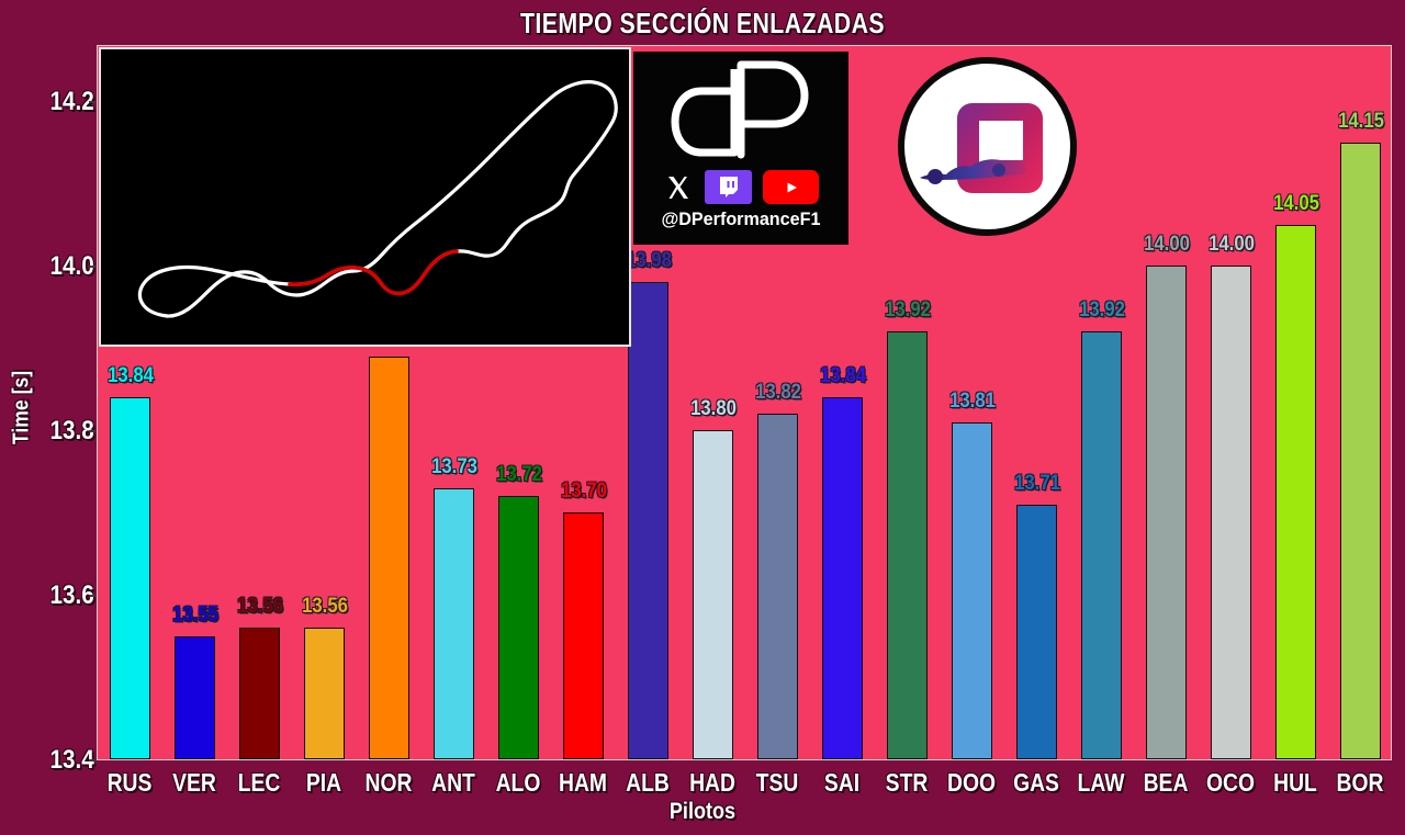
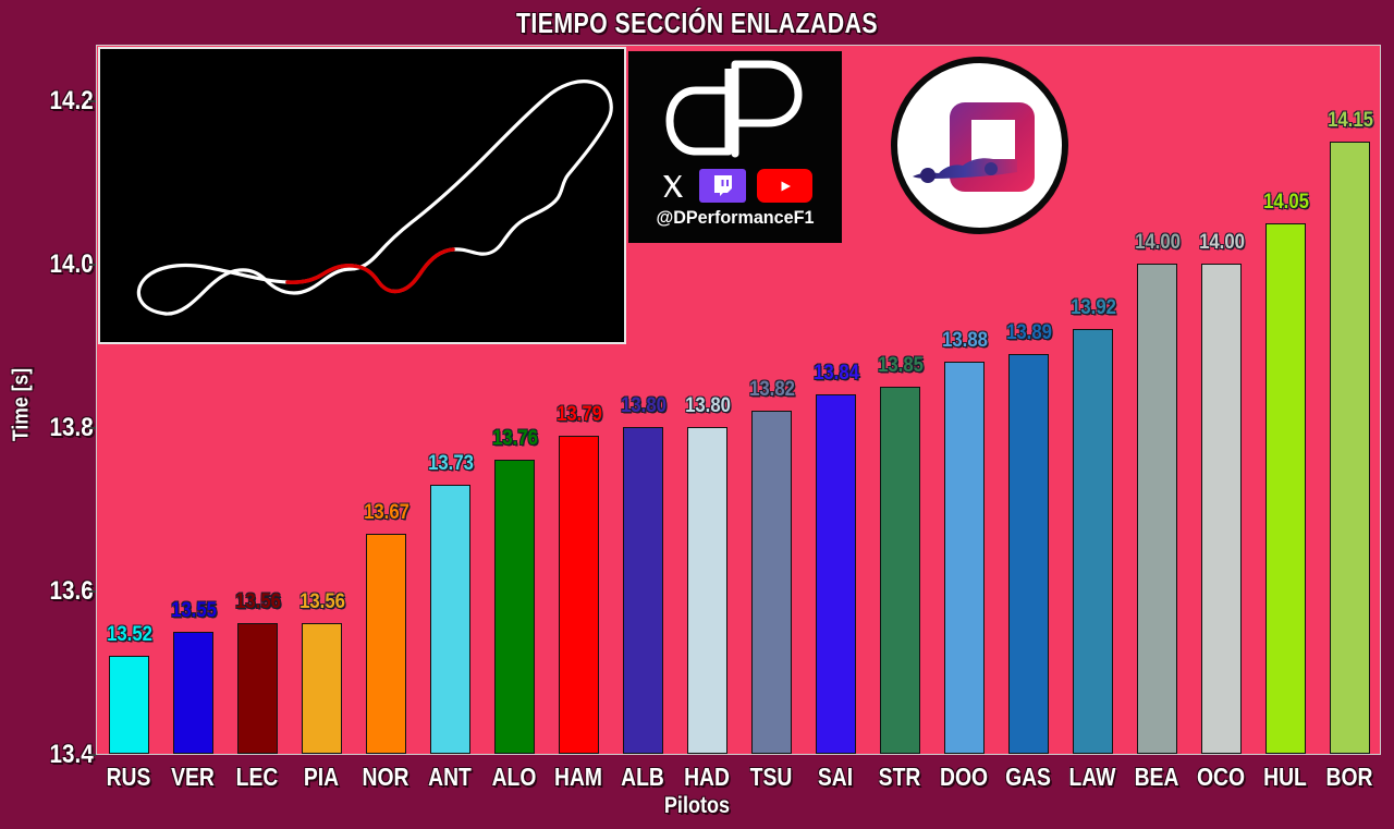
RUS: 13.84 -> 13.52
NOR: 13.89 -> 13.67
ALO: 13.72 -> 13.76
HAM: 13.70 -> 13.79
ALB: 13.98 -> 13.80
STR: 13.92 -> 13.85
DOO: 13.81 -> 13.88
GAS: 13.71 -> 13.89
